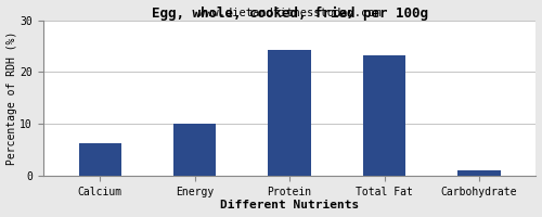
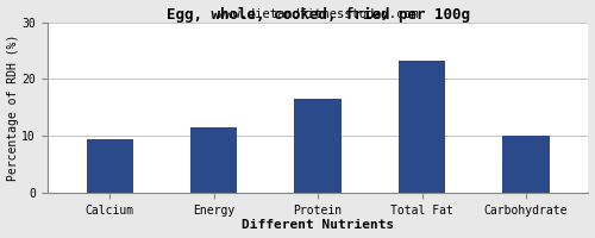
Calcium: 6.2 -> 9.5
Energy: 10.1 -> 11.5
Protein: 24.3 -> 16.5
Carbohydrate: 1.1 -> 10.0
